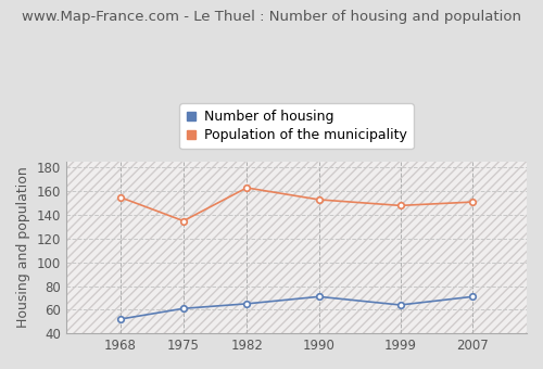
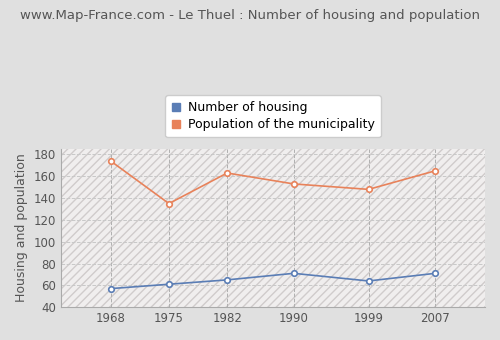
Number of housing/1968: 52 -> 57
Population of the municipality/1968: 155 -> 174
Population of the municipality/2007: 151 -> 165
